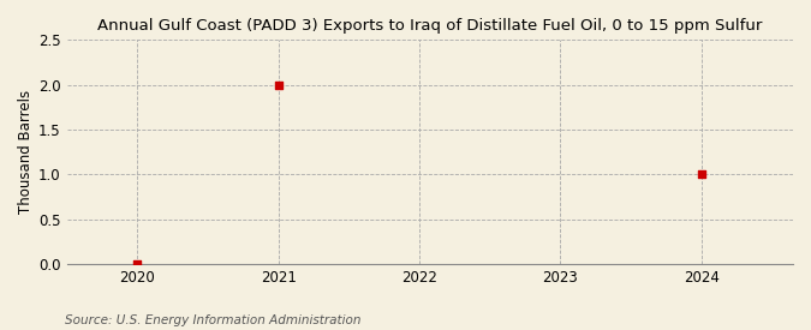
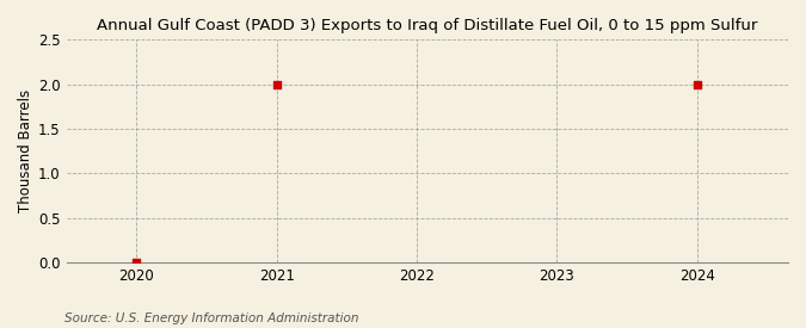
2024: 1 -> 2
